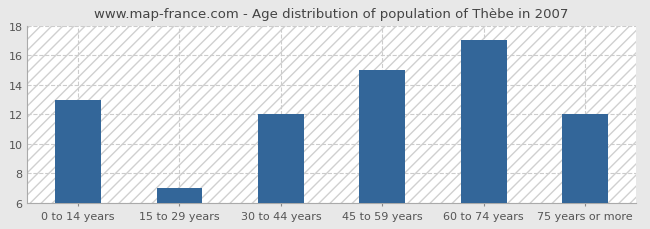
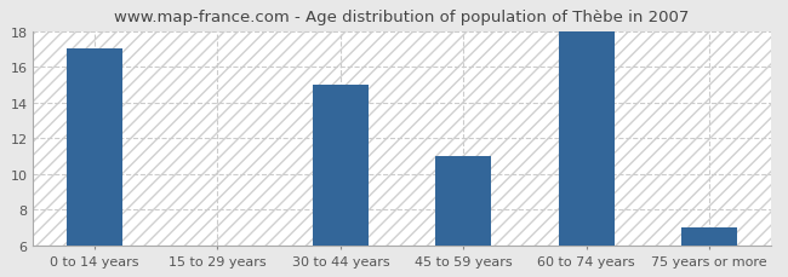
0 to 14 years: 13 -> 17
15 to 29 years: 7 -> 6
30 to 44 years: 12 -> 15
45 to 59 years: 15 -> 11
60 to 74 years: 17 -> 18
75 years or more: 12 -> 7
